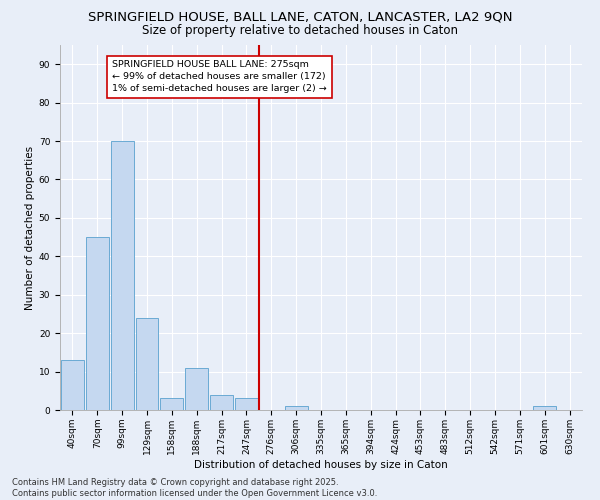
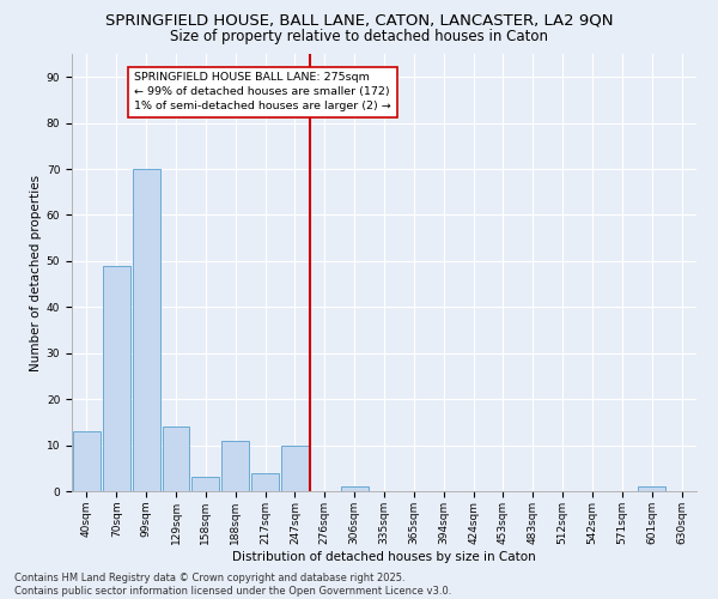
70sqm: 45 -> 49
129sqm: 24 -> 14
247sqm: 3 -> 10
